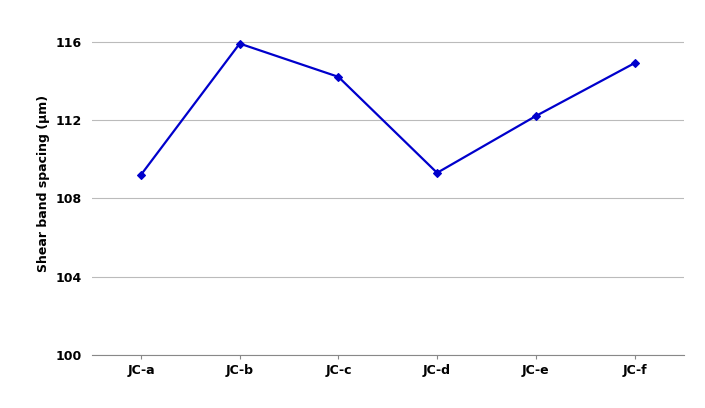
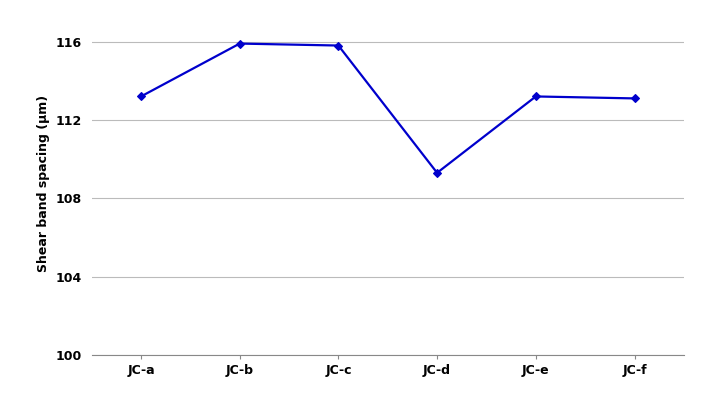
JC-a: 109.2 -> 113.2
JC-c: 114.2 -> 115.8
JC-e: 112.2 -> 113.2
JC-f: 114.9 -> 113.1
